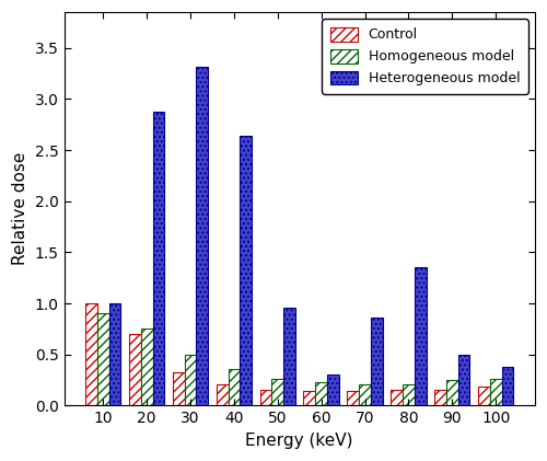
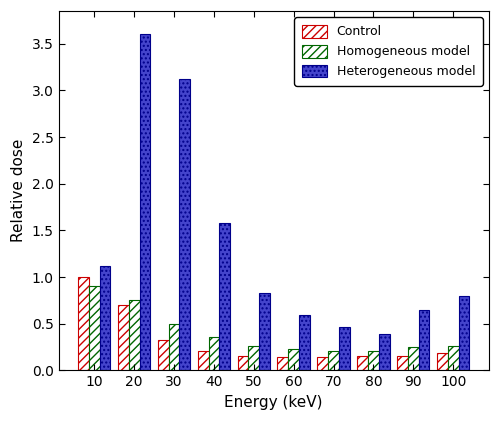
Heterogeneous model/10: 1.00 -> 1.12
Heterogeneous model/20: 2.88 -> 3.60
Heterogeneous model/30: 3.32 -> 3.12
Heterogeneous model/40: 2.64 -> 1.58
Heterogeneous model/50: 0.96 -> 0.83
Heterogeneous model/60: 0.30 -> 0.59
Heterogeneous model/70: 0.86 -> 0.47
Heterogeneous model/80: 1.36 -> 0.39
Heterogeneous model/90: 0.50 -> 0.65
Heterogeneous model/100: 0.38 -> 0.80
